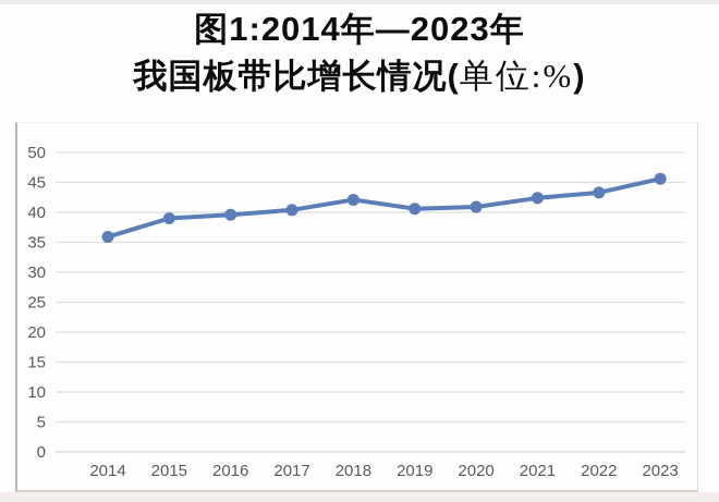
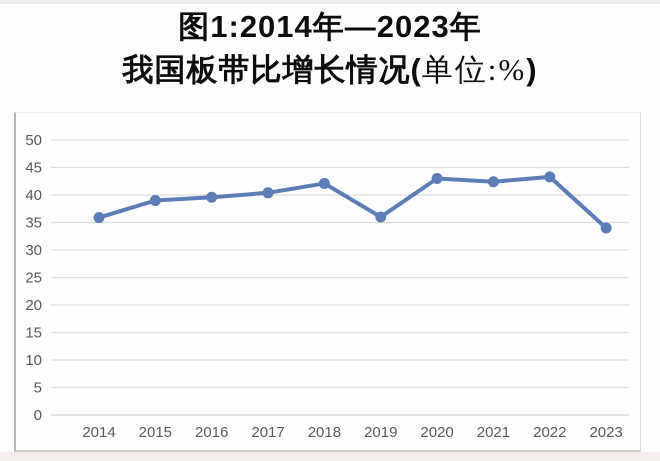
2019: 41 -> 36
2020: 41 -> 43
2023: 46 -> 34
